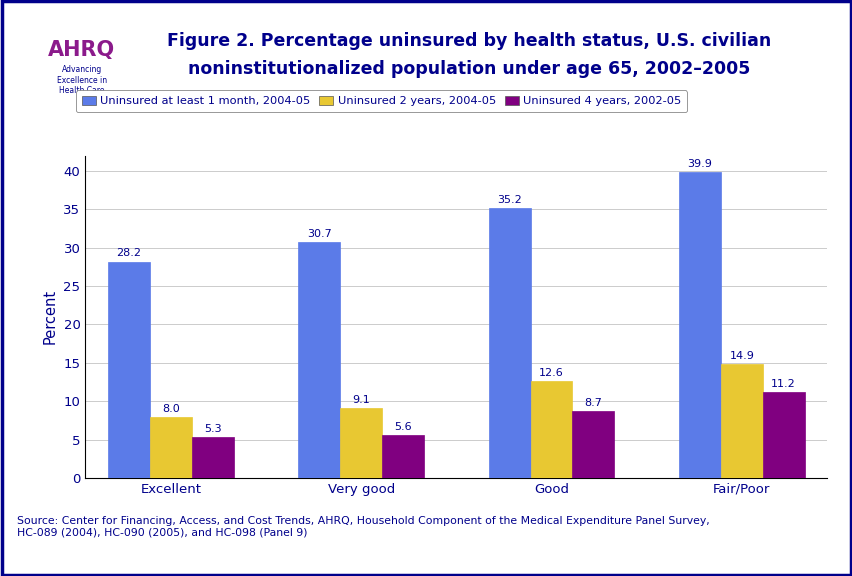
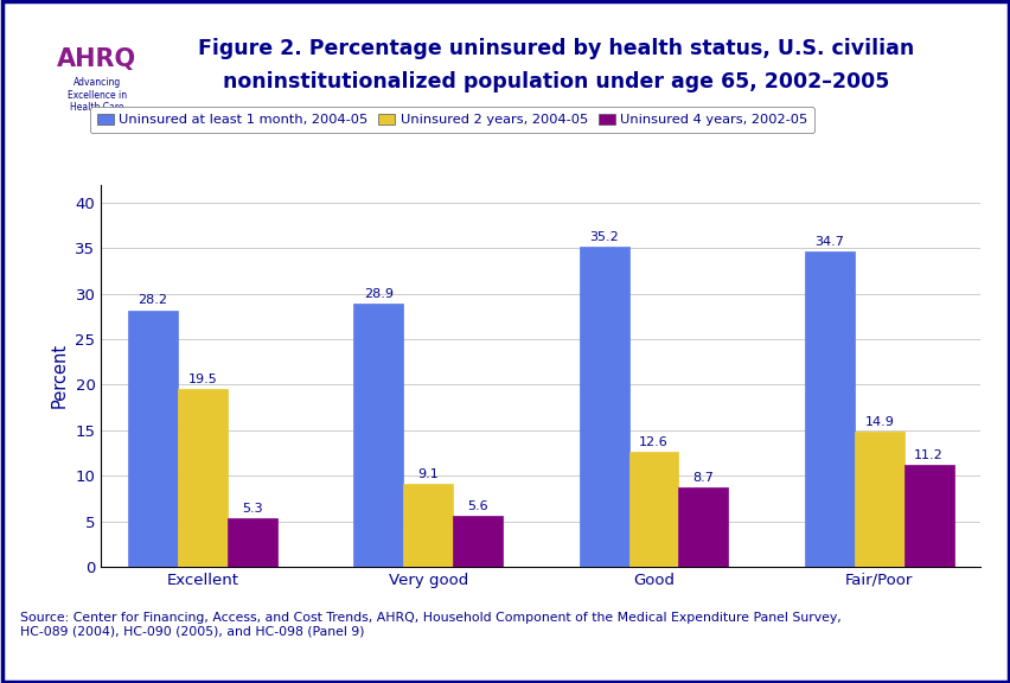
Uninsured 2 years, 2004-05/Excellent: 8.0 -> 19.5
Uninsured at least 1 month, 2004-05/Very good: 30.7 -> 28.9
Uninsured at least 1 month, 2004-05/Fair/Poor: 39.9 -> 34.7
